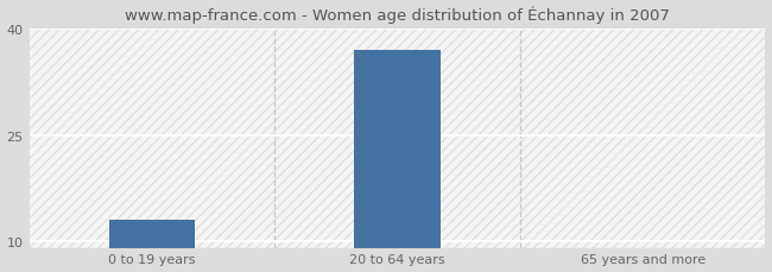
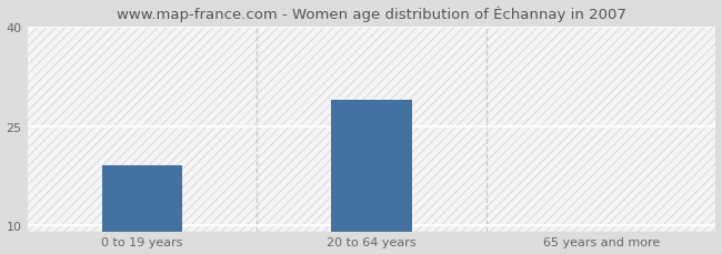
0 to 19 years: 13 -> 19
20 to 64 years: 37 -> 29
